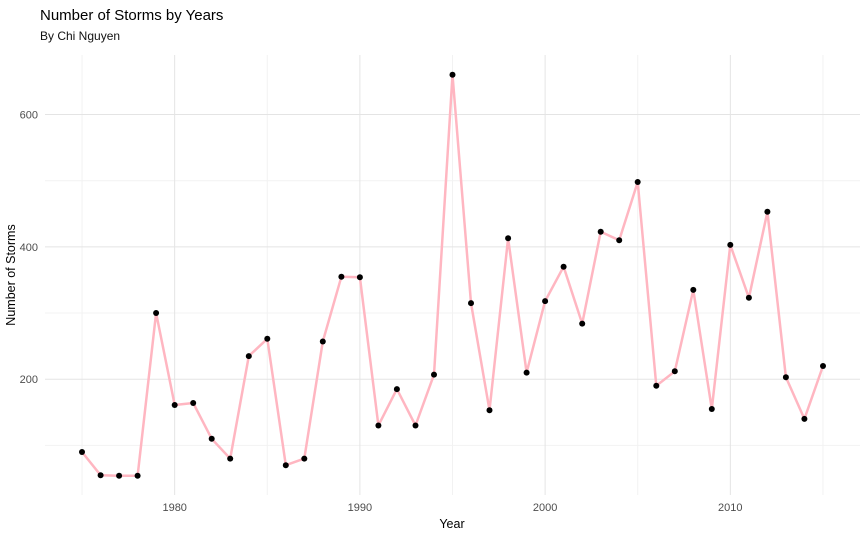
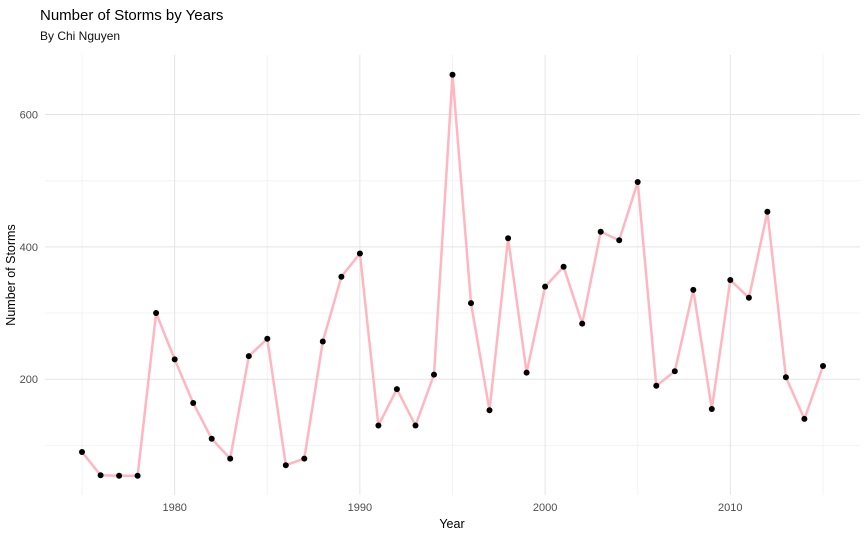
1980: 160 -> 230
1990: 350 -> 390
2000: 320 -> 340
2010: 400 -> 350
